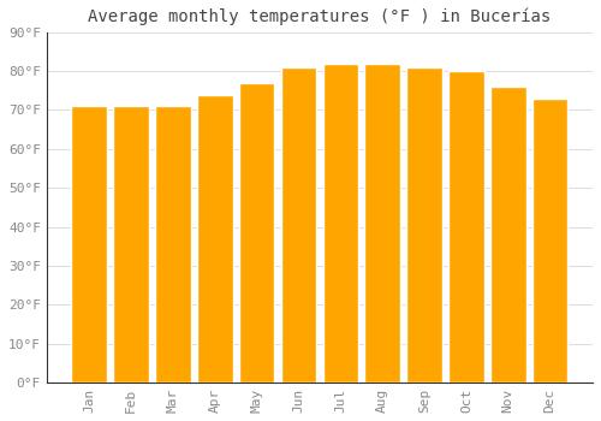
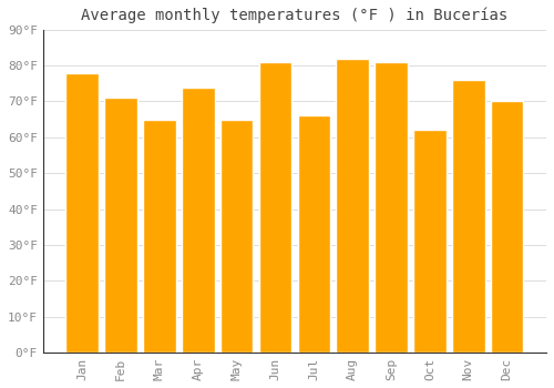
Jan: 71°F -> 78°F
Mar: 71°F -> 65°F
May: 77°F -> 65°F
Jul: 82°F -> 66°F
Oct: 80°F -> 62°F
Dec: 73°F -> 70°F
